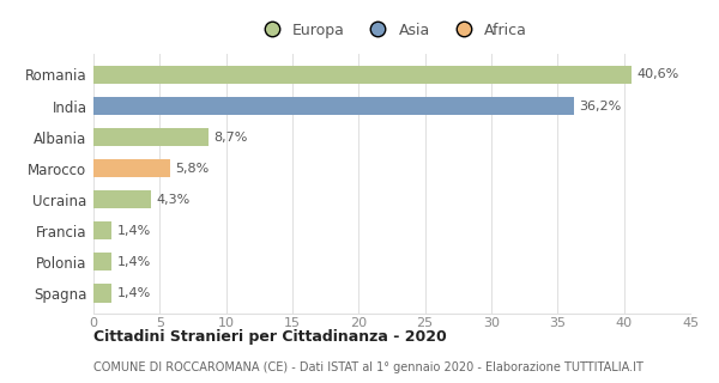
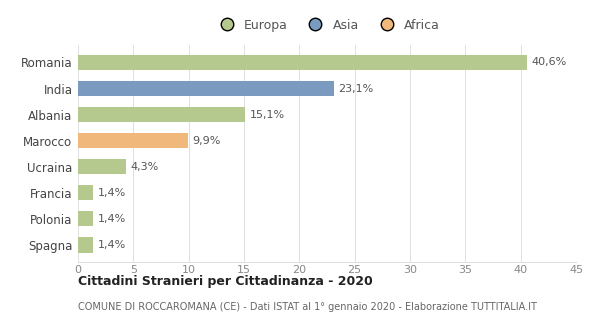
India: 36,2% -> 23,1%
Albania: 8,7% -> 15,1%
Marocco: 5,8% -> 9,9%
